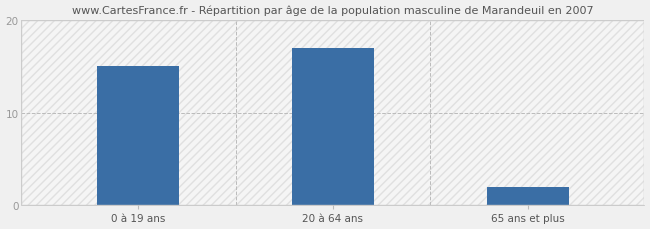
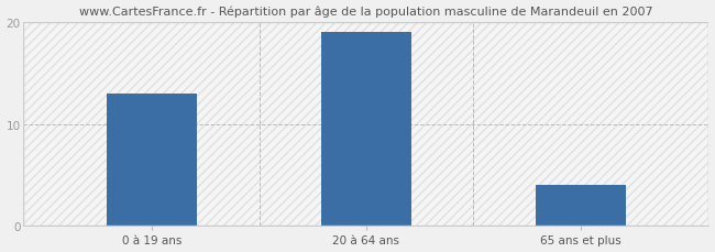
0 à 19 ans: 15 -> 13
20 à 64 ans: 17 -> 19
65 ans et plus: 2 -> 4
